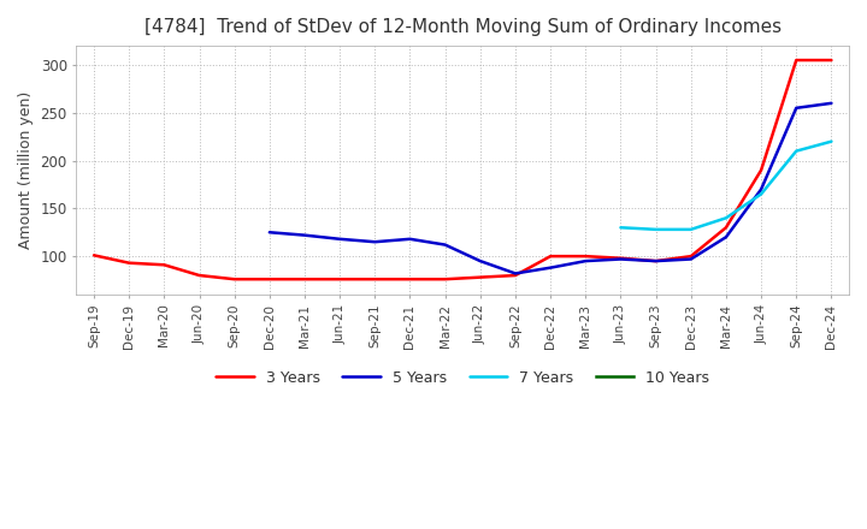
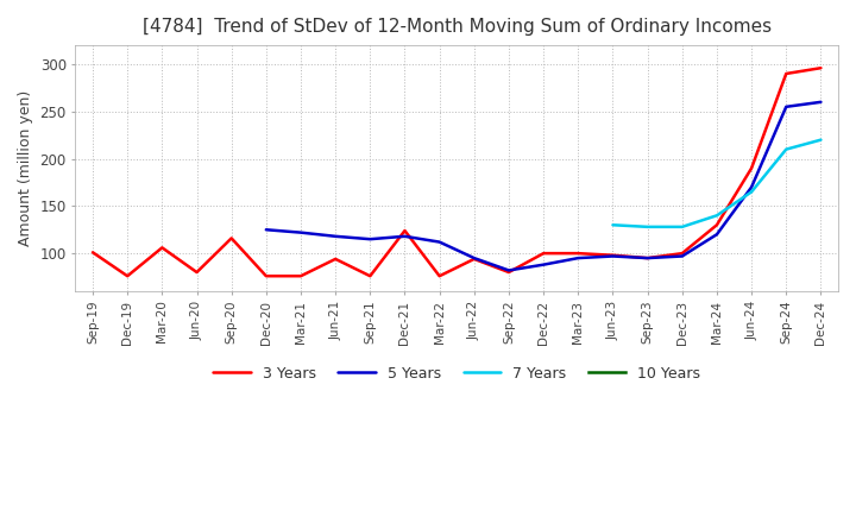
3 Years/Dec-19: 93 -> 76
3 Years/Mar-20: 91 -> 106
3 Years/Sep-20: 76 -> 116
3 Years/Jun-21: 76 -> 94
3 Years/Dec-21: 76 -> 124
3 Years/Jun-22: 78 -> 94
3 Years/Sep-24: 305 -> 290
3 Years/Dec-24: 305 -> 296
